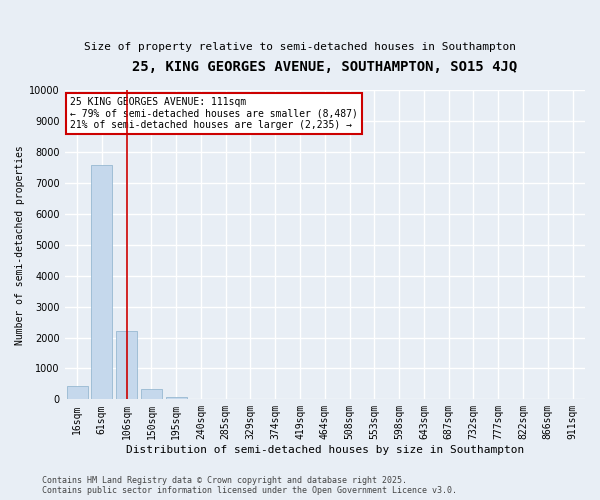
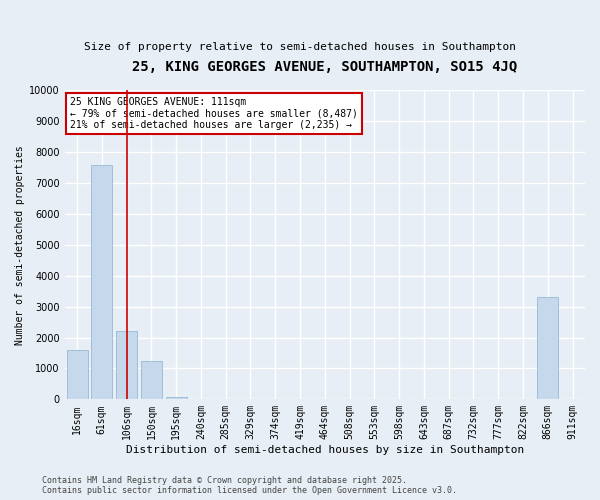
16sqm: 430 -> 1600
150sqm: 340 -> 1250
866sqm: 0 -> 3300
